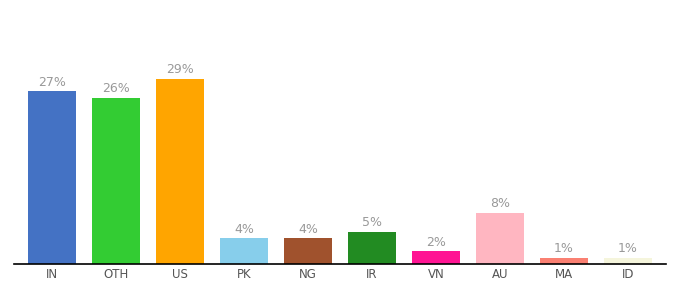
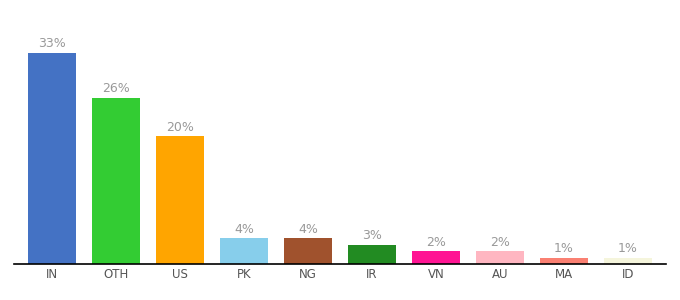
IN: 27% -> 33%
US: 29% -> 20%
IR: 5% -> 3%
AU: 8% -> 2%
